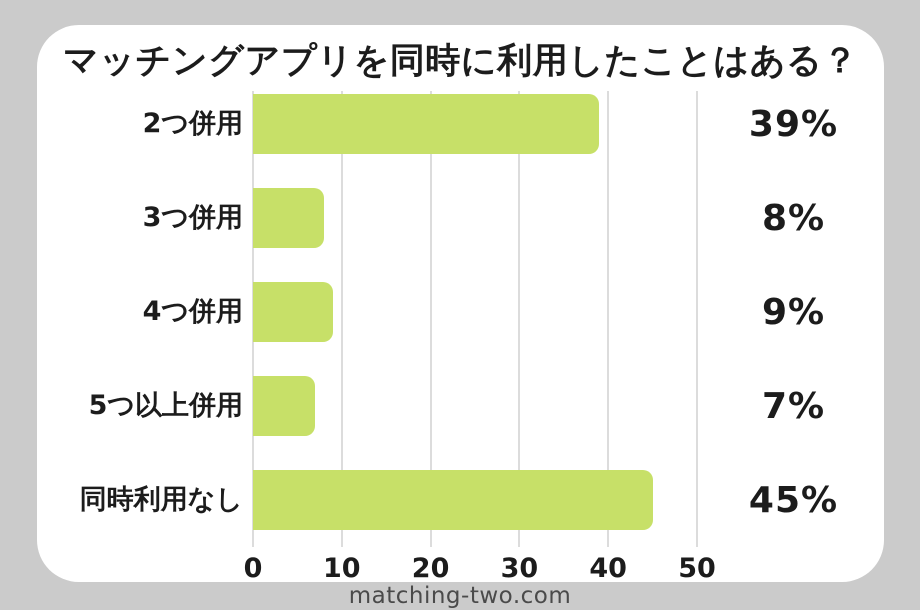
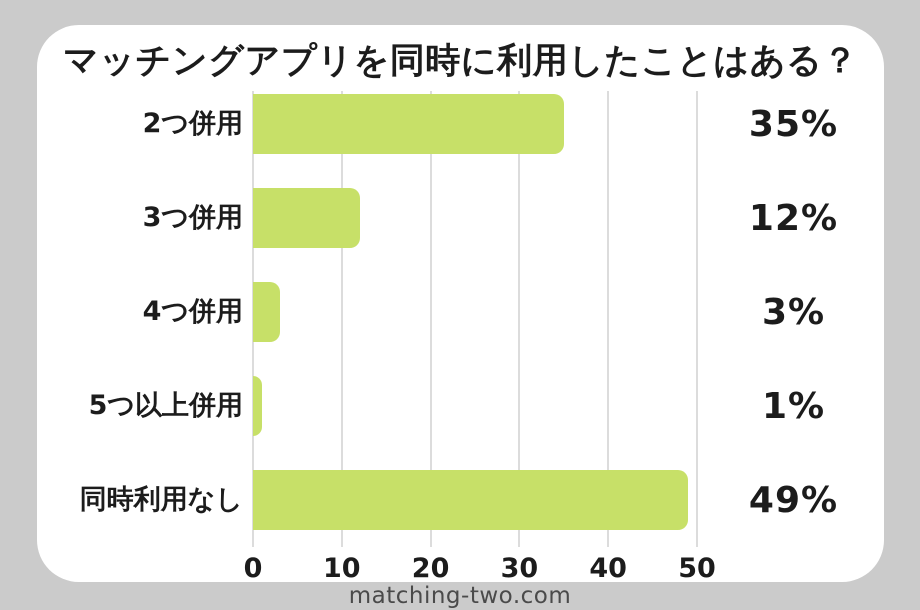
2つ併用: 39% -> 35%
3つ併用: 8% -> 12%
4つ併用: 9% -> 3%
5つ以上併用: 7% -> 1%
同時利用なし: 45% -> 49%
